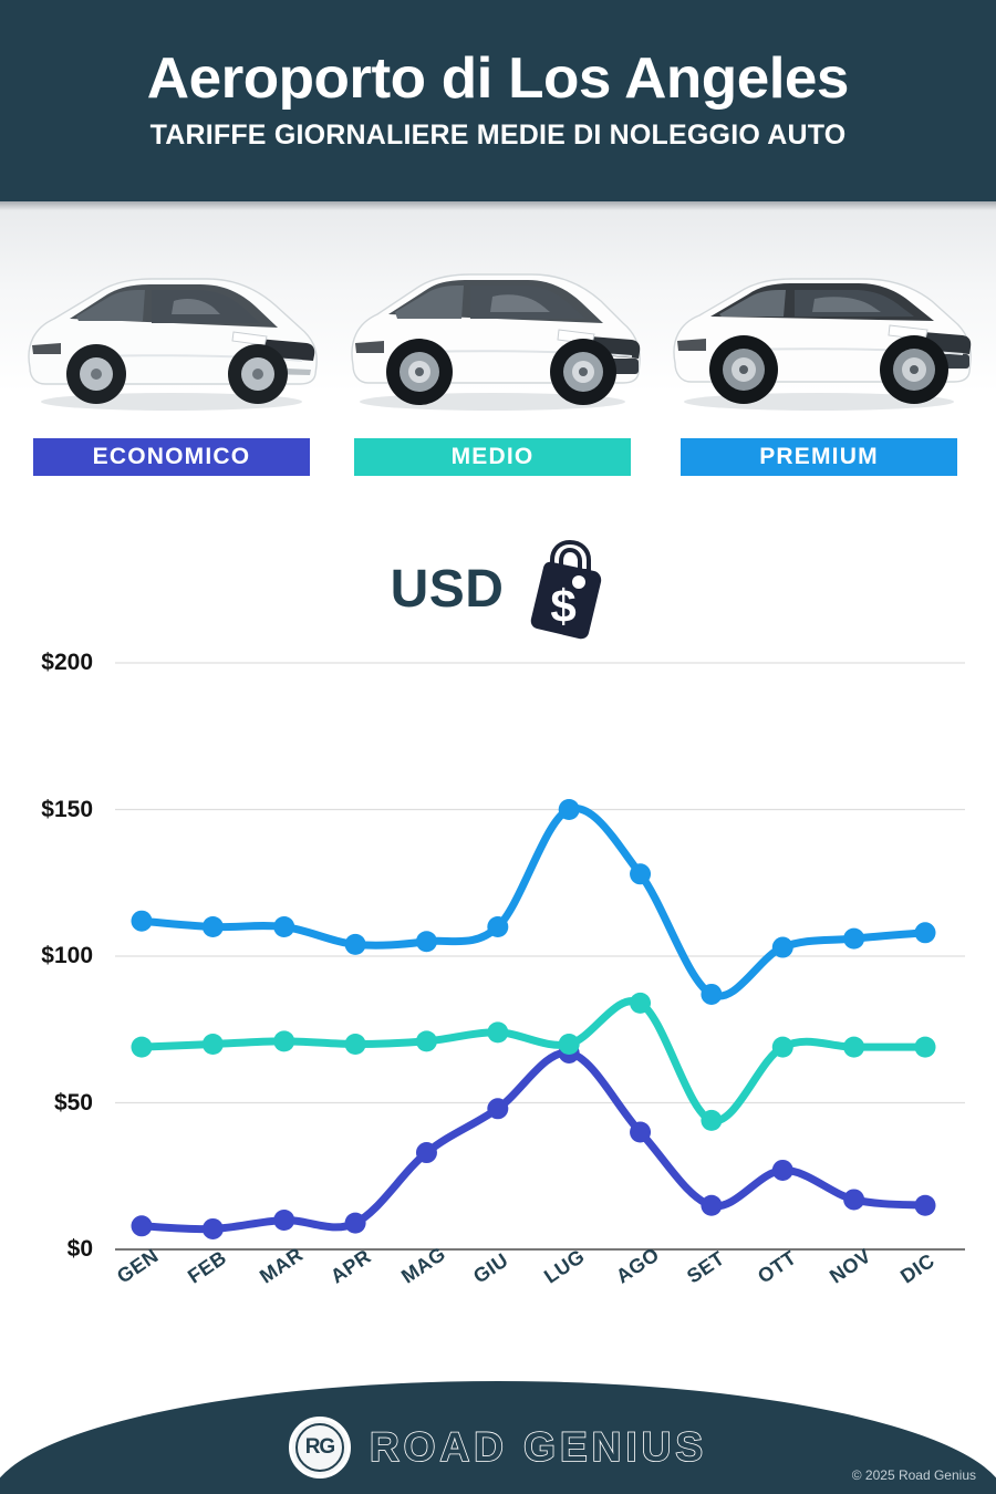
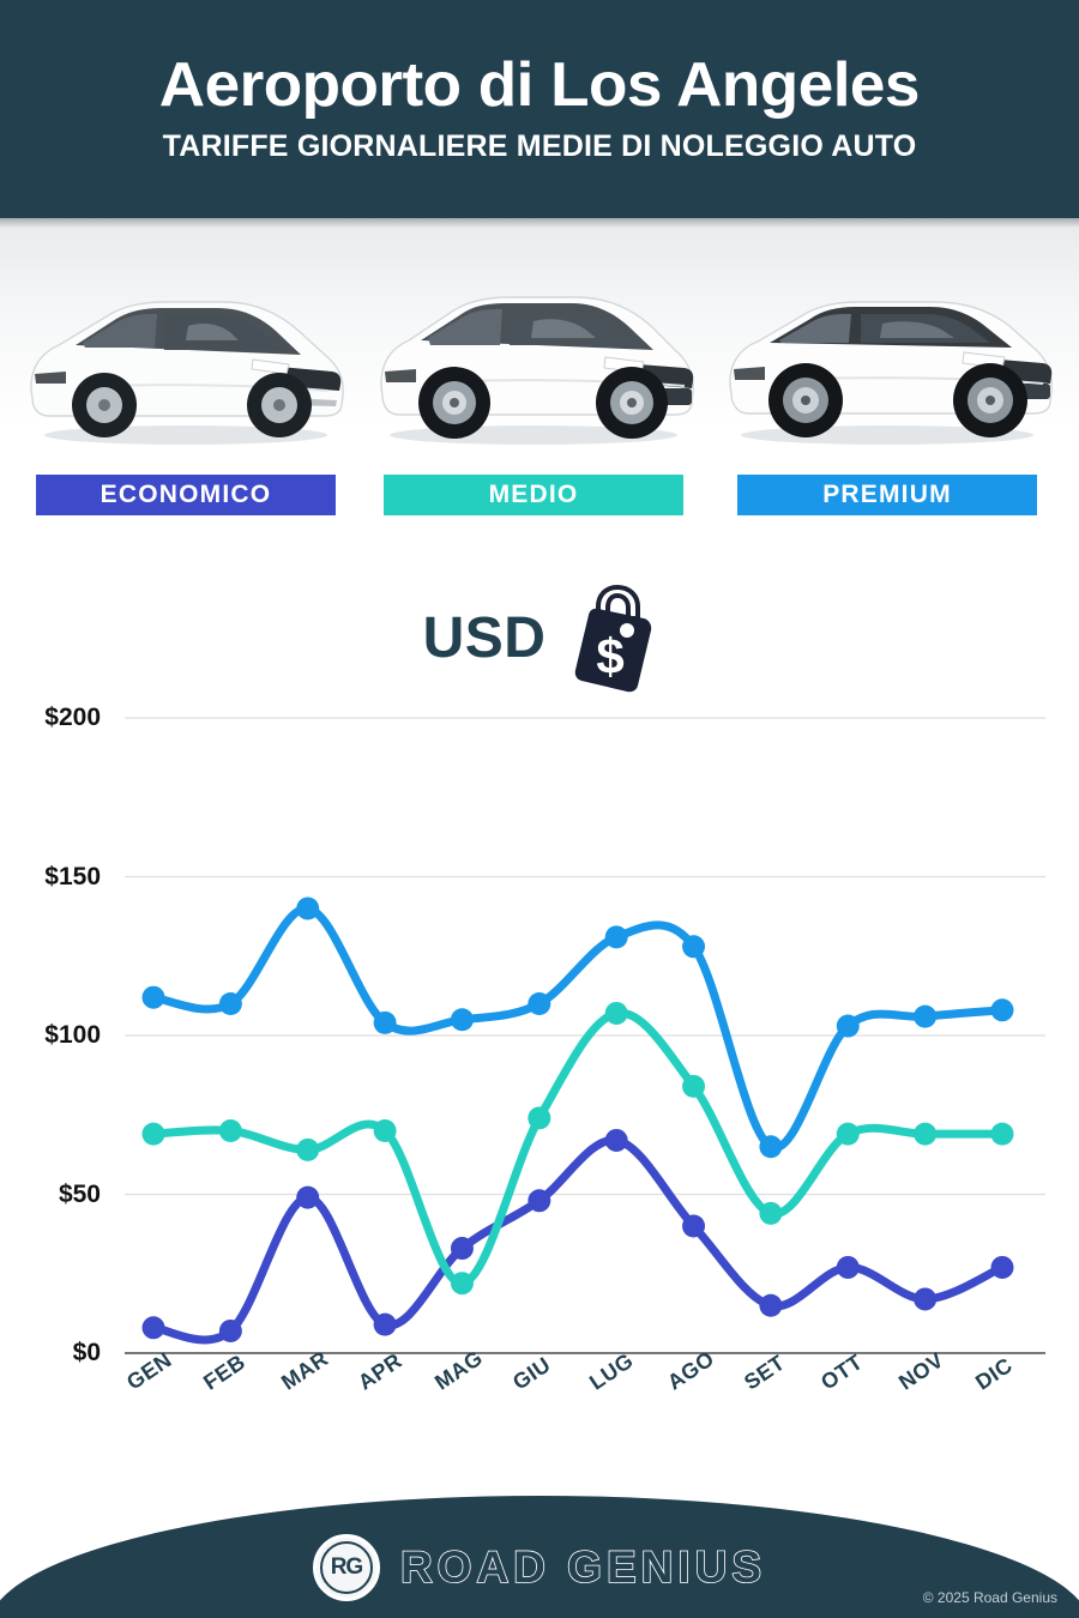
ECONOMICO/MAR: $10 -> $49
MEDIO/MAR: $71 -> $64
PREMIUM/MAR: $110 -> $140
MEDIO/MAG: $71 -> $22
MEDIO/LUG: $70 -> $107
PREMIUM/LUG: $150 -> $131
PREMIUM/SET: $87 -> $65
ECONOMICO/DIC: $15 -> $27
